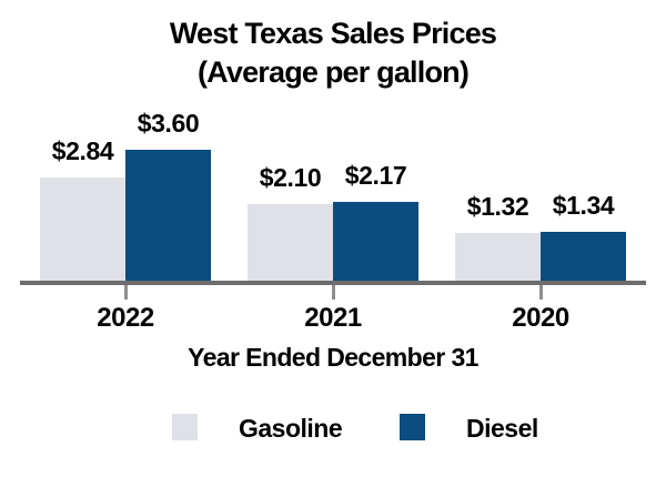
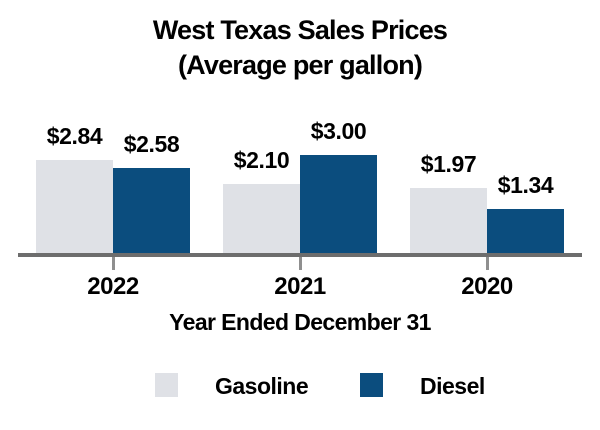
Diesel/2022: $3.60 -> $2.58
Diesel/2021: $2.17 -> $3.00
Gasoline/2020: $1.32 -> $1.97
